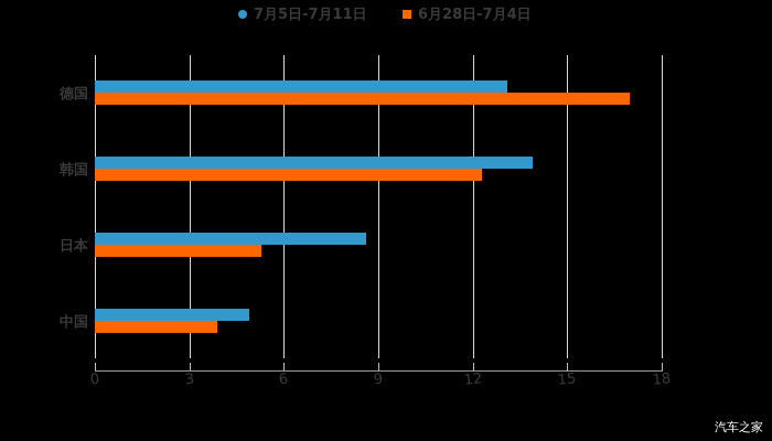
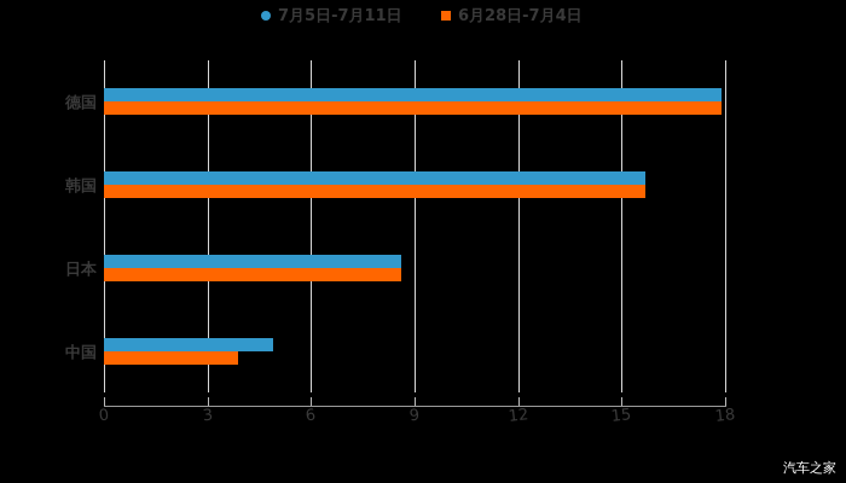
7月5日-7月11日/德国: 13.1 -> 17.9
6月28日-7月4日/德国: 17.0 -> 17.9
7月5日-7月11日/韩国: 13.9 -> 15.7
6月28日-7月4日/韩国: 12.3 -> 15.7
6月28日-7月4日/日本: 5.3 -> 8.6
